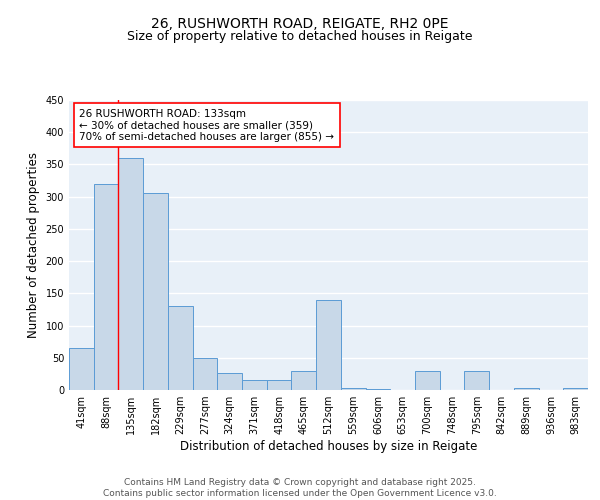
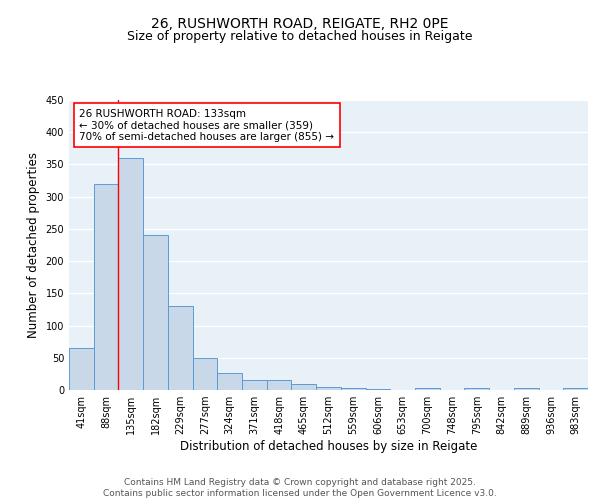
182sqm: 306 -> 240
465sqm: 30 -> 10
512sqm: 140 -> 5
700sqm: 30 -> 3
795sqm: 30 -> 3
